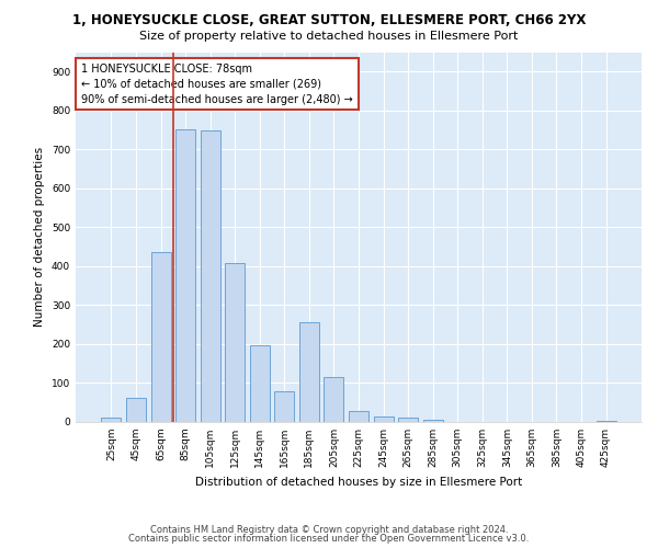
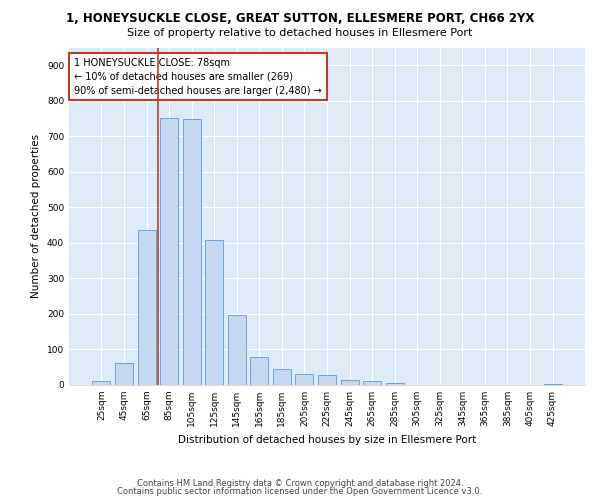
185sqm: 255 -> 45
205sqm: 115 -> 30
